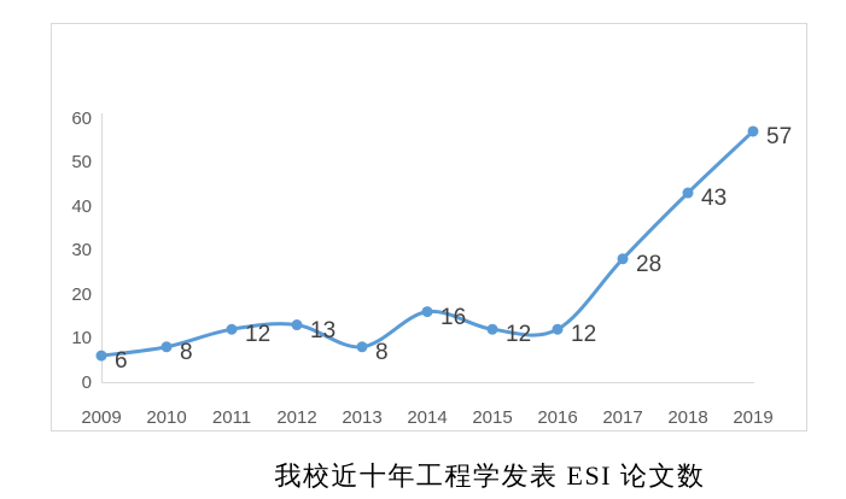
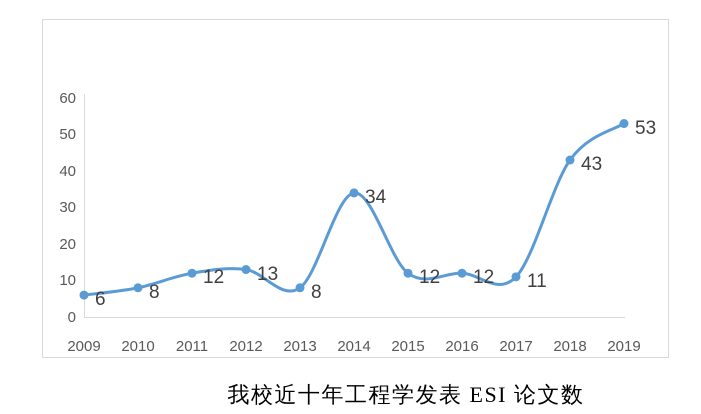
2014: 16 -> 34
2017: 28 -> 11
2019: 57 -> 53
